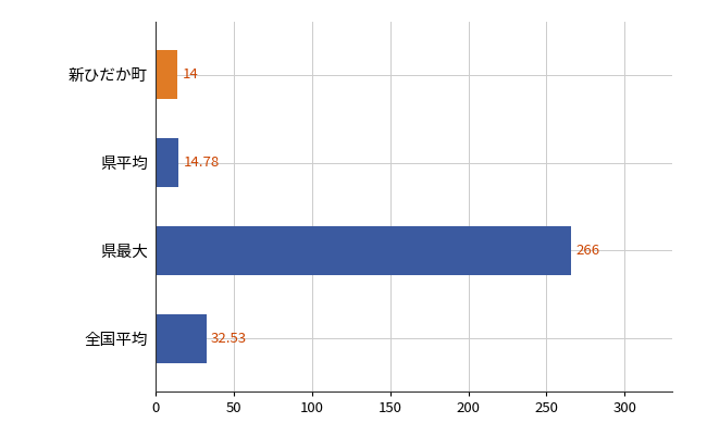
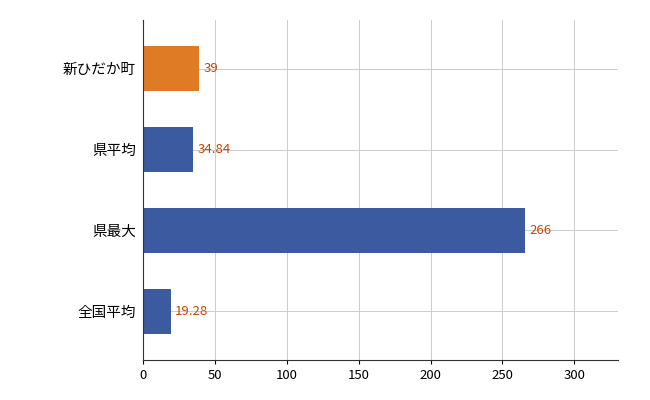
新ひだか町: 14 -> 39
県平均: 14.78 -> 34.84
全国平均: 32.53 -> 19.28
